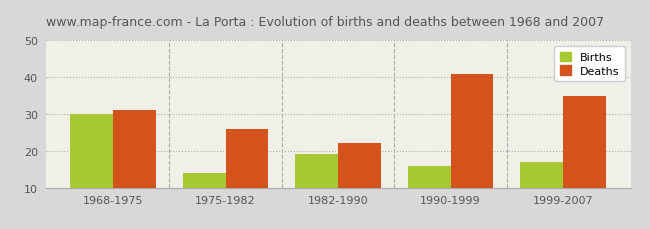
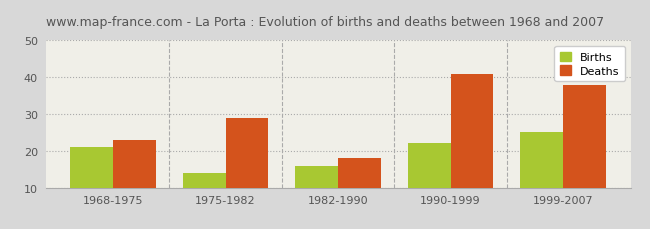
Births/1968-1975: 30 -> 21
Deaths/1968-1975: 31 -> 23
Deaths/1975-1982: 26 -> 29
Births/1982-1990: 19 -> 16
Deaths/1982-1990: 22 -> 18
Births/1990-1999: 16 -> 22
Births/1999-2007: 17 -> 25
Deaths/1999-2007: 35 -> 38
